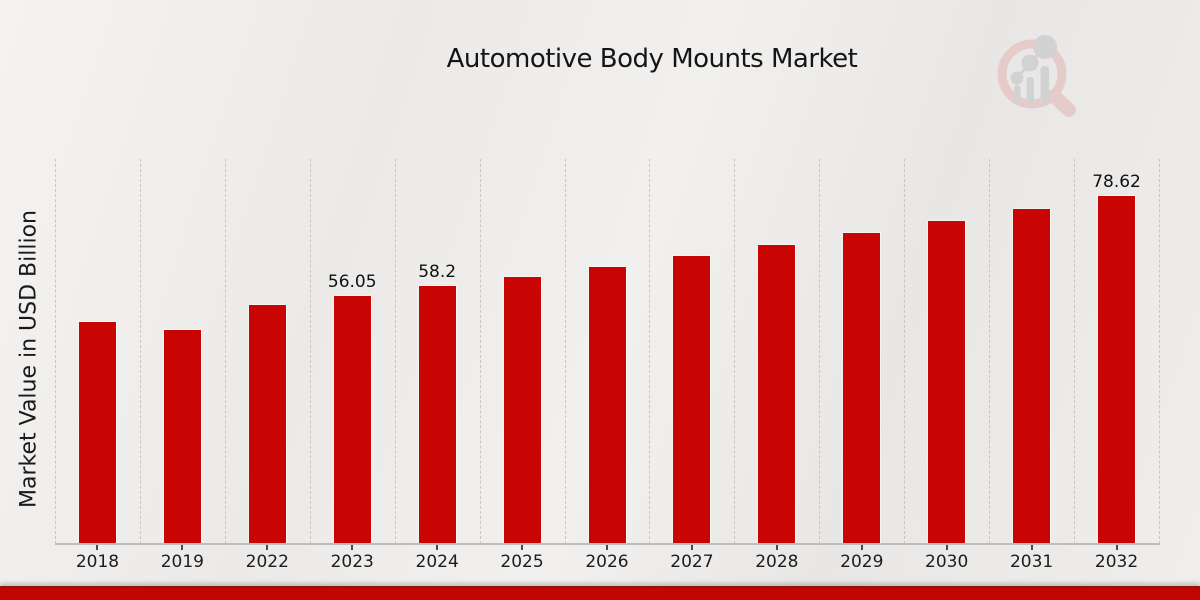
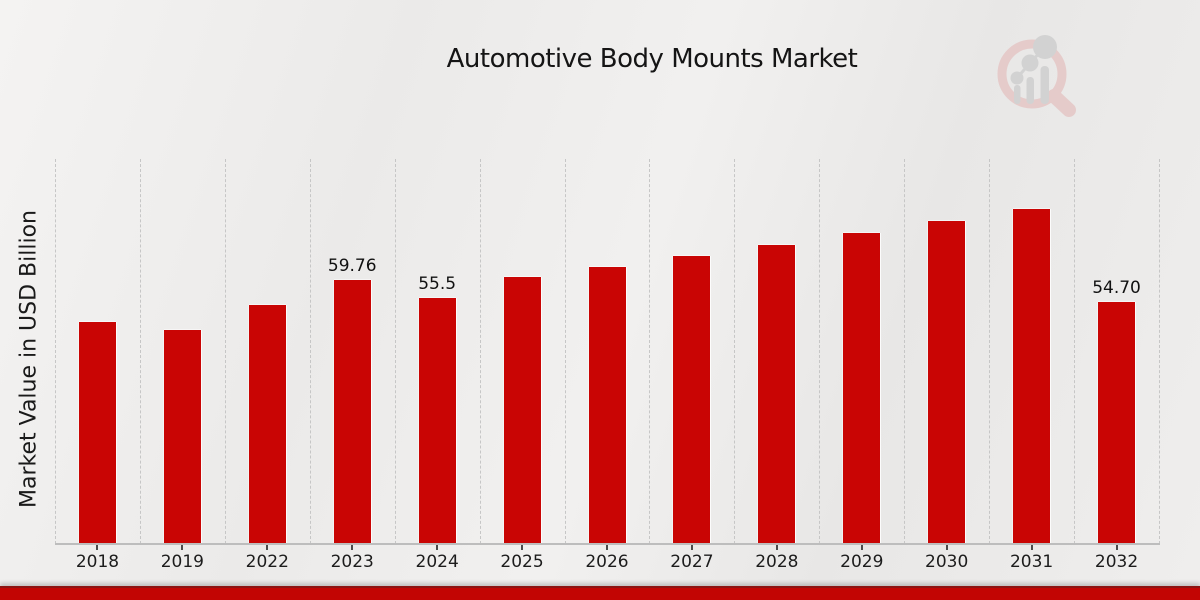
2023: 56.05 -> 59.76
2024: 58.2 -> 55.5
2032: 78.62 -> 54.70
